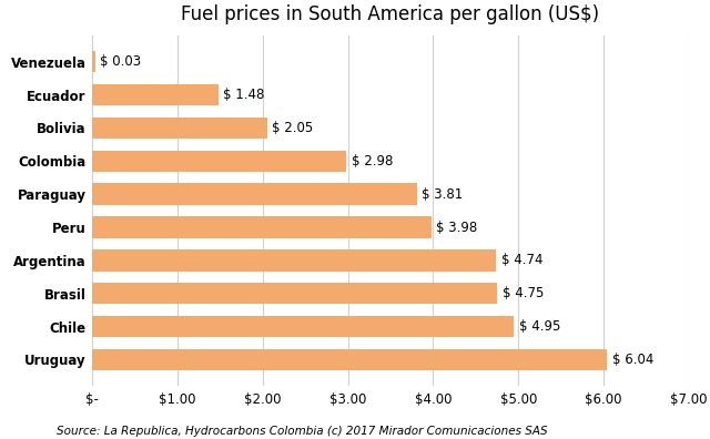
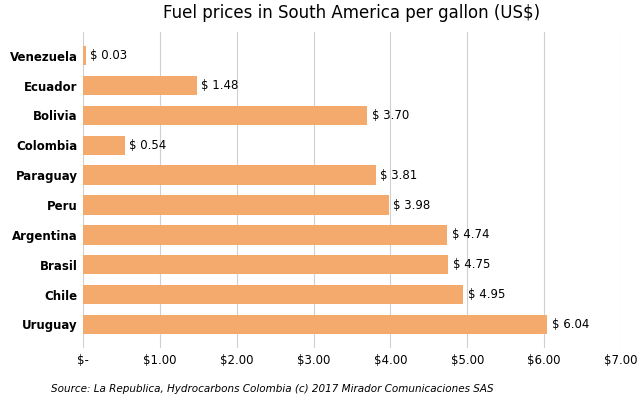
Bolivia: 2.05 -> 3.70
Colombia: 2.98 -> 0.54
